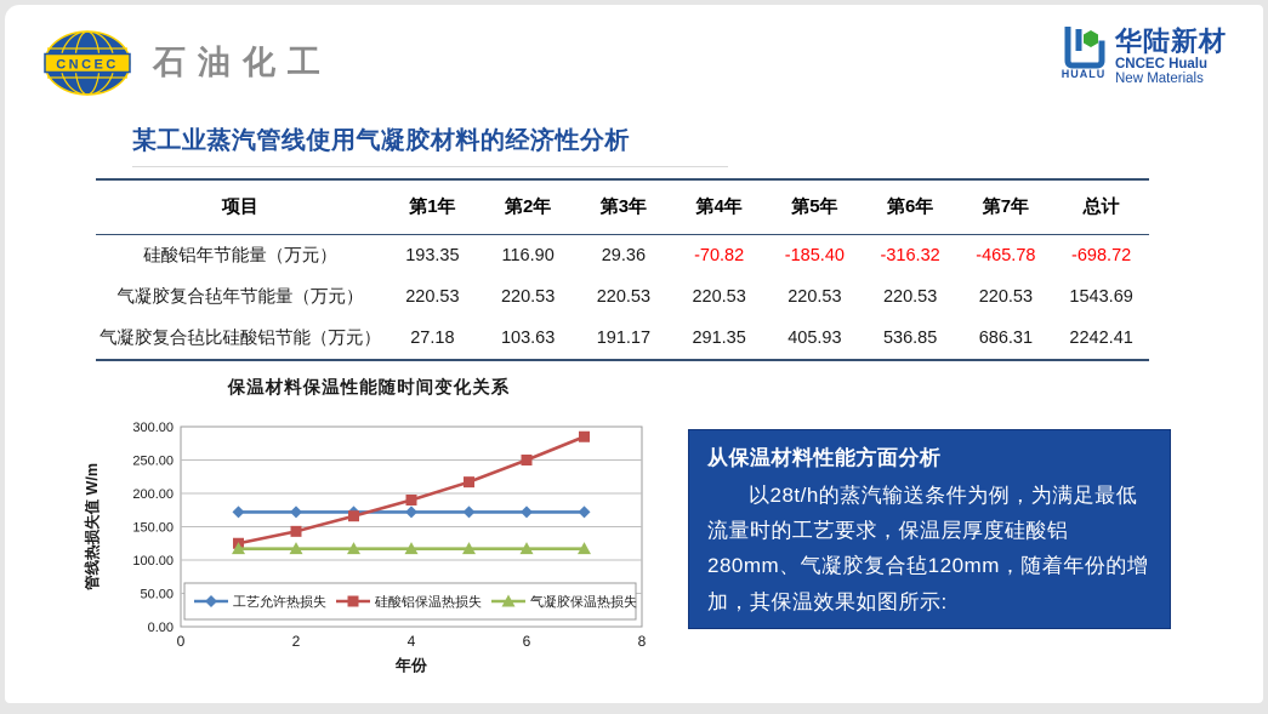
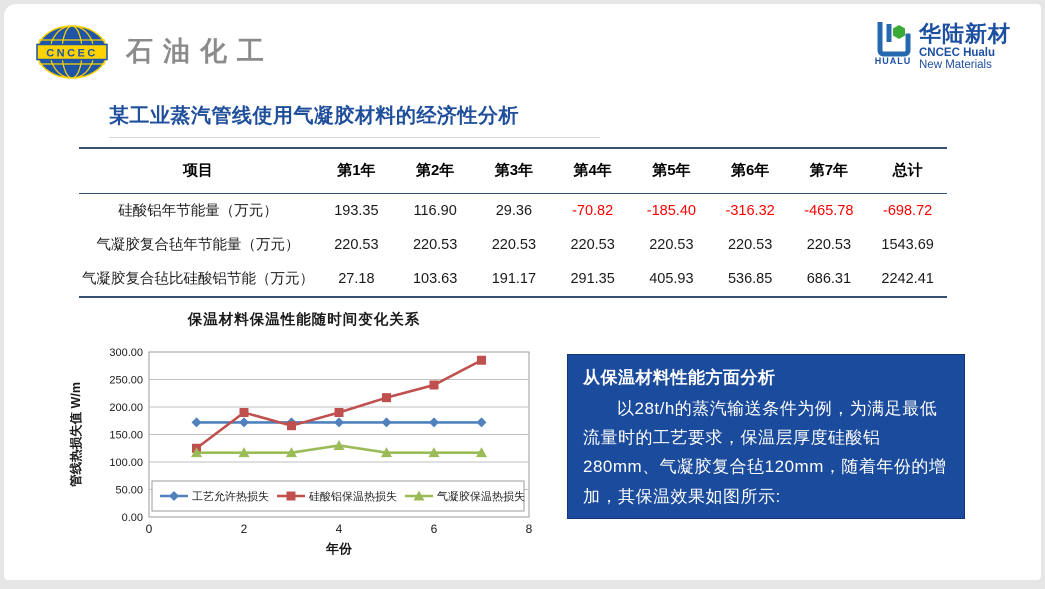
硅酸铝保温热损失/2: 140 -> 190
气凝胶保温热损失/4: 120 -> 130
硅酸铝保温热损失/6: 250 -> 240
